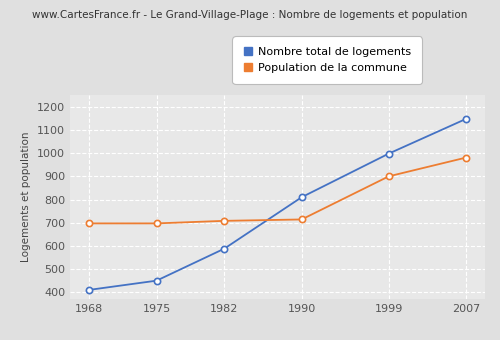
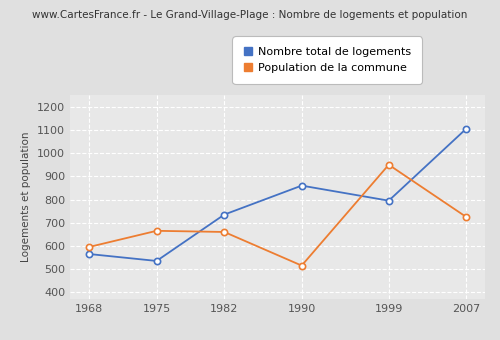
Nombre total de logements/1968: 410 -> 565
Population de la commune/1968: 697 -> 595
Nombre total de logements/1975: 450 -> 535
Population de la commune/1975: 697 -> 665
Nombre total de logements/1982: 588 -> 735
Population de la commune/1982: 708 -> 660
Nombre total de logements/1990: 810 -> 860
Population de la commune/1990: 714 -> 515
Nombre total de logements/1999: 998 -> 795
Population de la commune/1999: 900 -> 950
Nombre total de logements/2007: 1148 -> 1105
Population de la commune/2007: 981 -> 725
